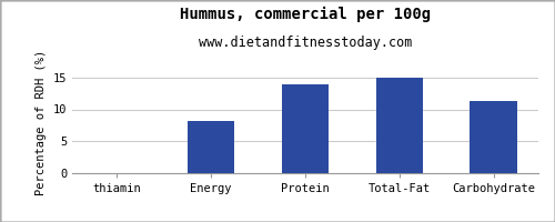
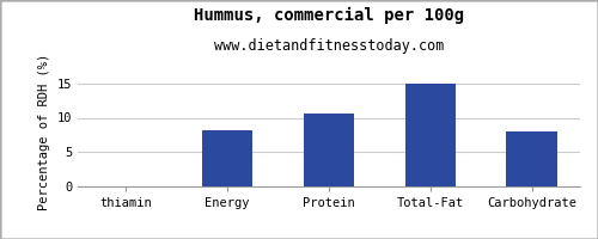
Protein: 14.0 -> 10.6
Carbohydrate: 11.3 -> 8.0
